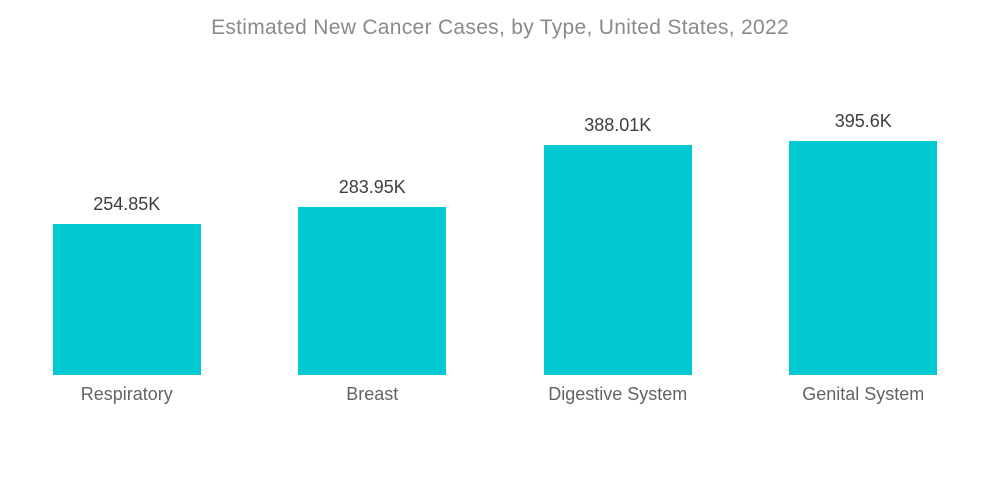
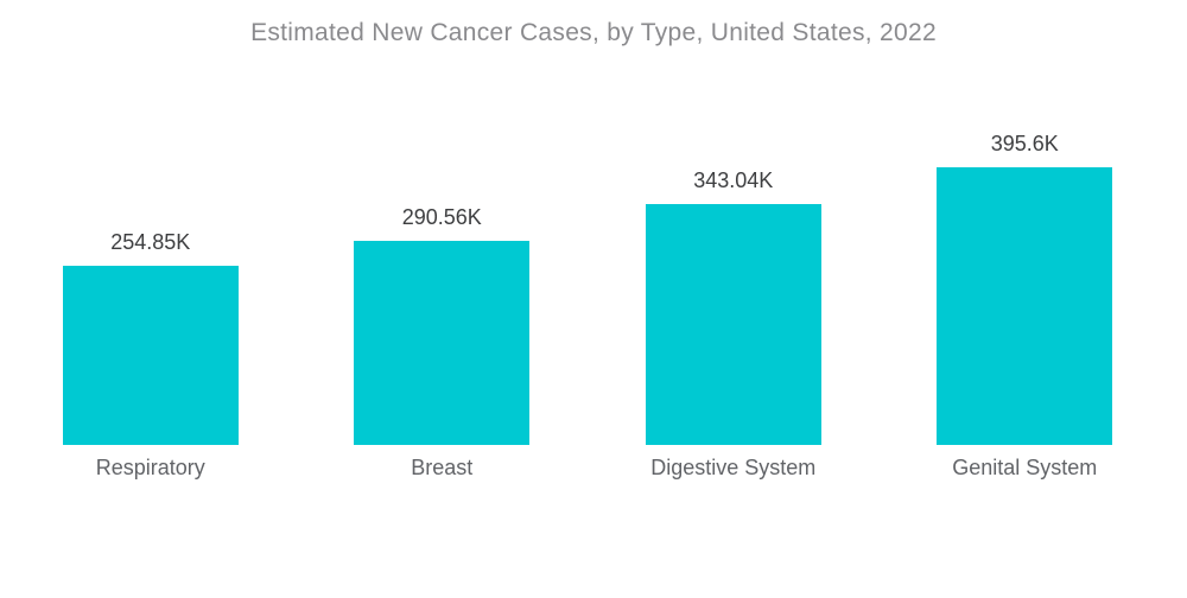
Breast: 283.95K -> 290.56K
Digestive System: 388.01K -> 343.04K
